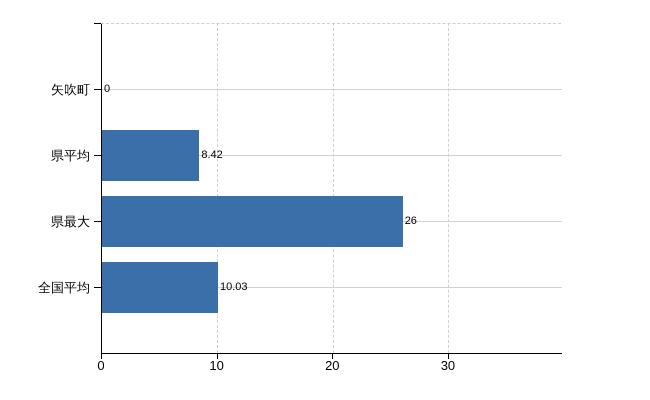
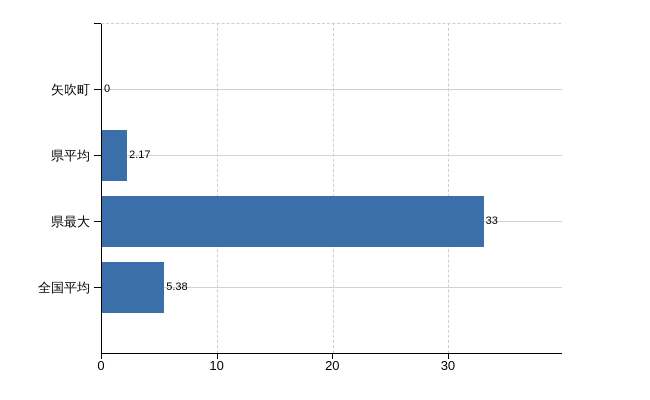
県平均: 8.42 -> 2.17
県最大: 26 -> 33
全国平均: 10.03 -> 5.38
